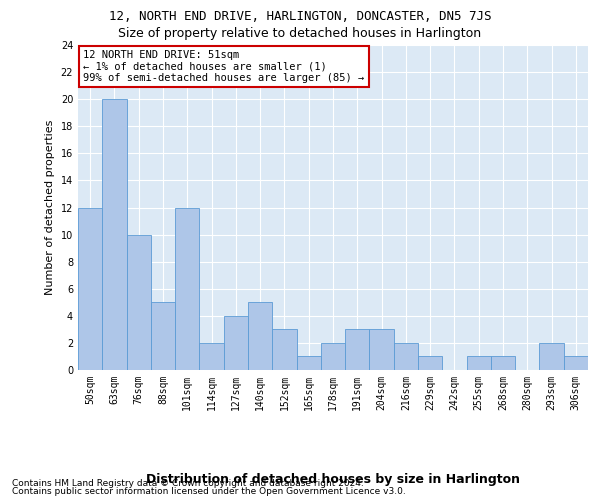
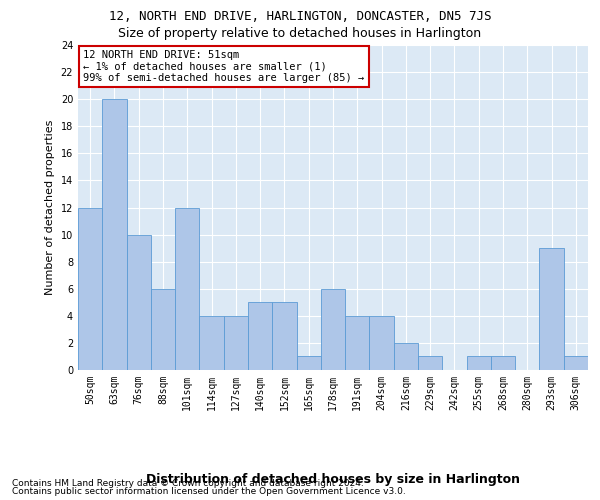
88sqm: 5 -> 6
114sqm: 2 -> 4
152sqm: 3 -> 5
178sqm: 2 -> 6
191sqm: 3 -> 4
204sqm: 3 -> 4
293sqm: 2 -> 9
